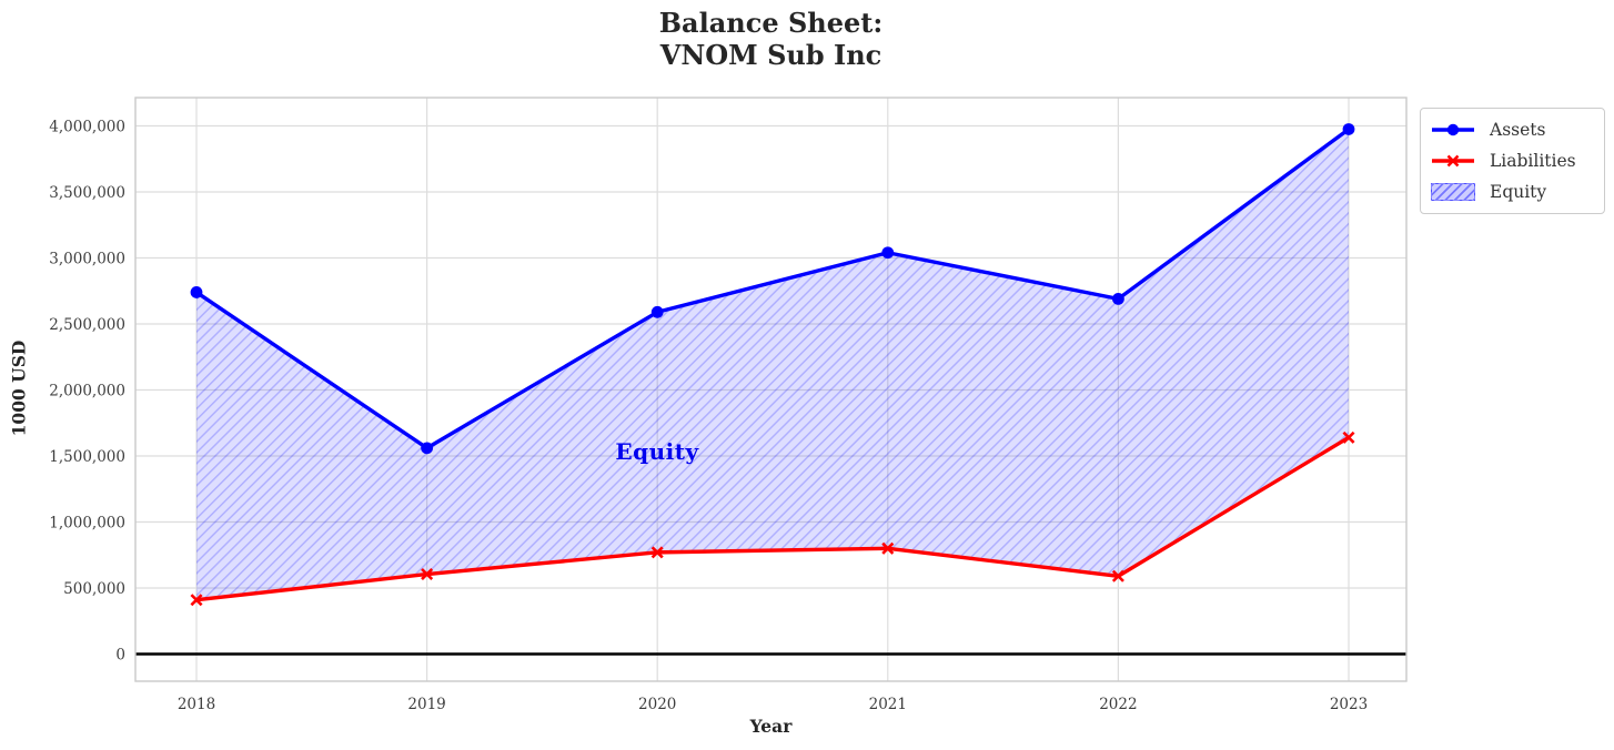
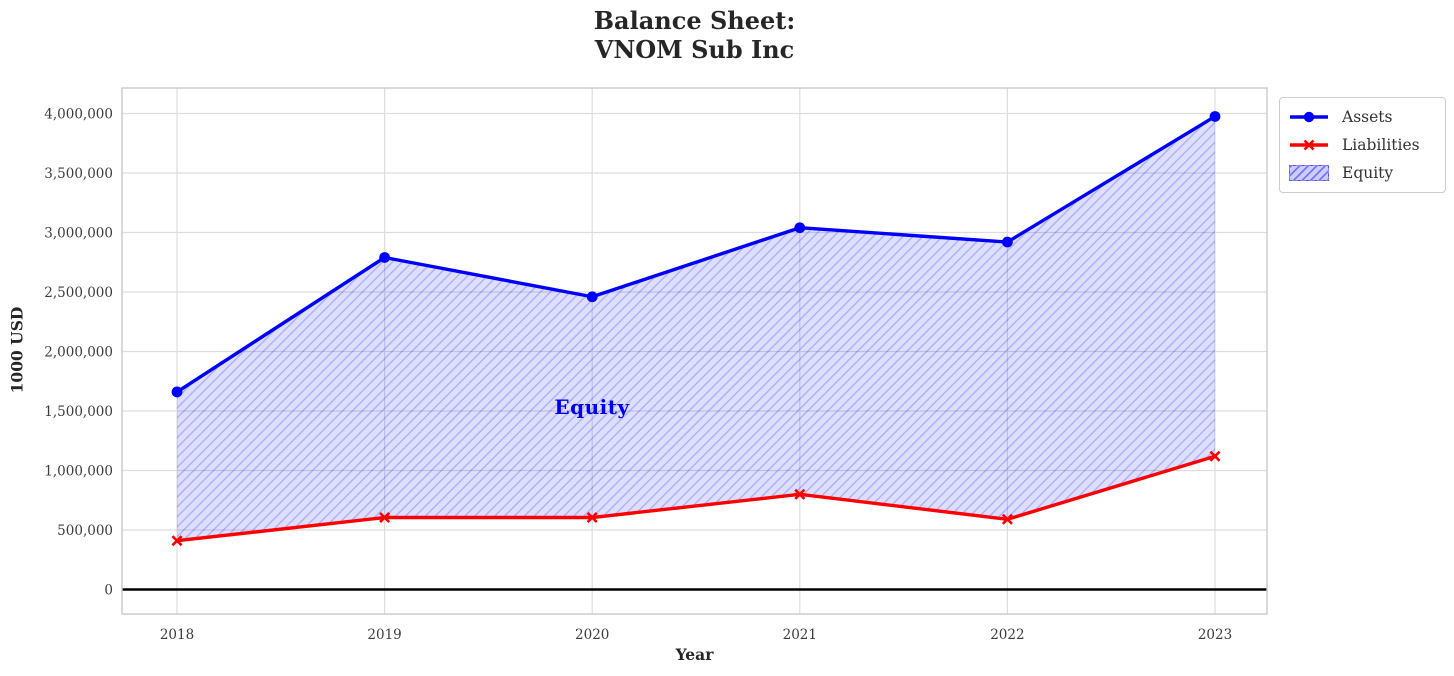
Assets/2018: 2740000 -> 1660000
Assets/2019: 1560000 -> 2790000
Assets/2020: 2590000 -> 2460000
Liabilities/2020: 770000 -> 600000
Assets/2022: 2690000 -> 2920000
Liabilities/2023: 1640000 -> 1120000
